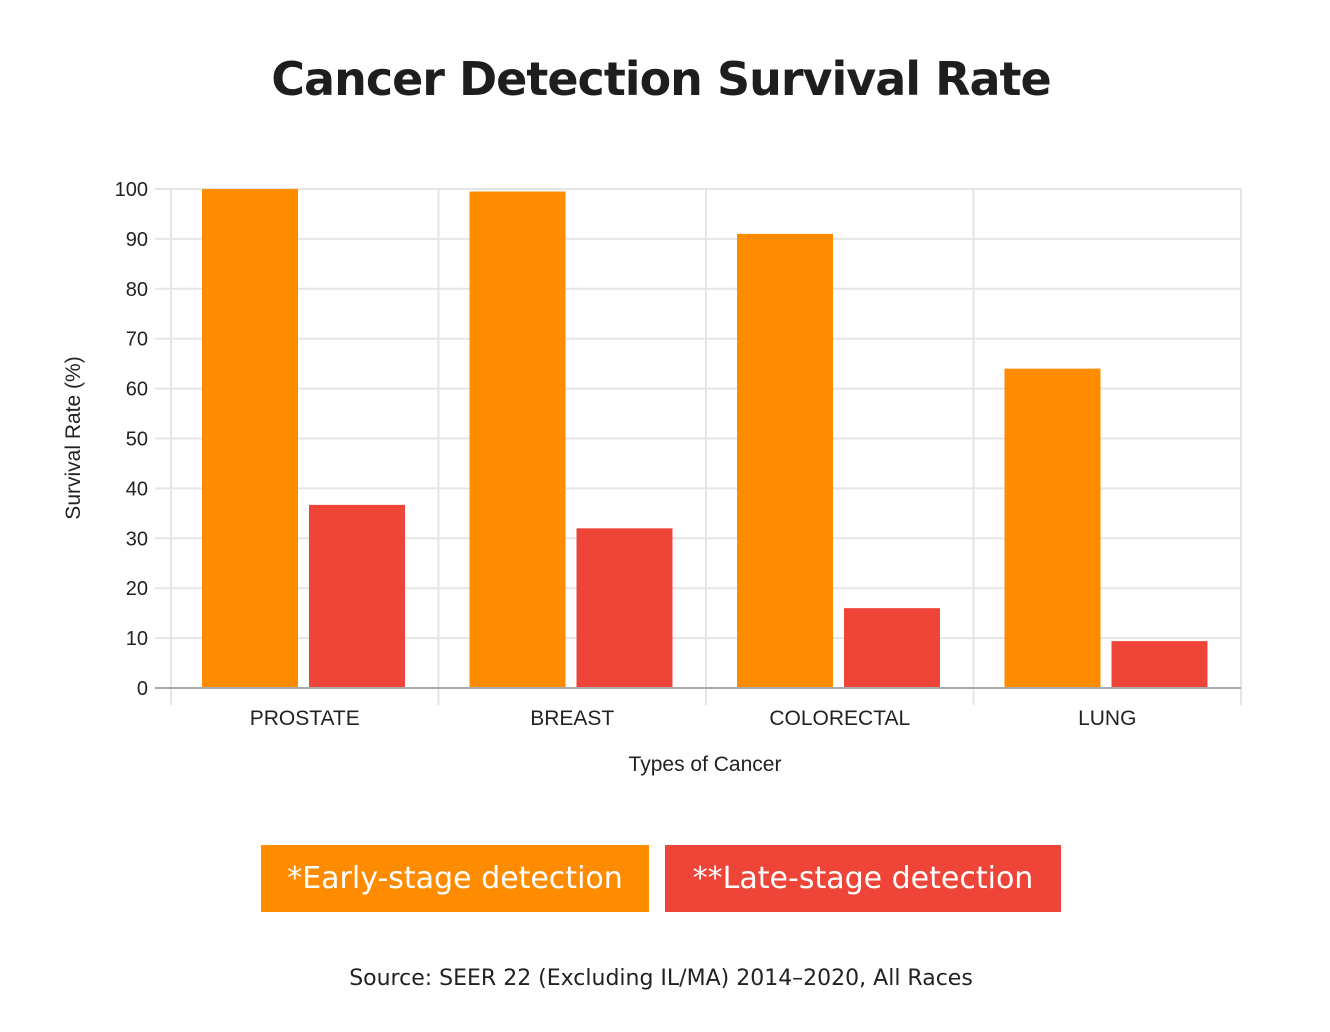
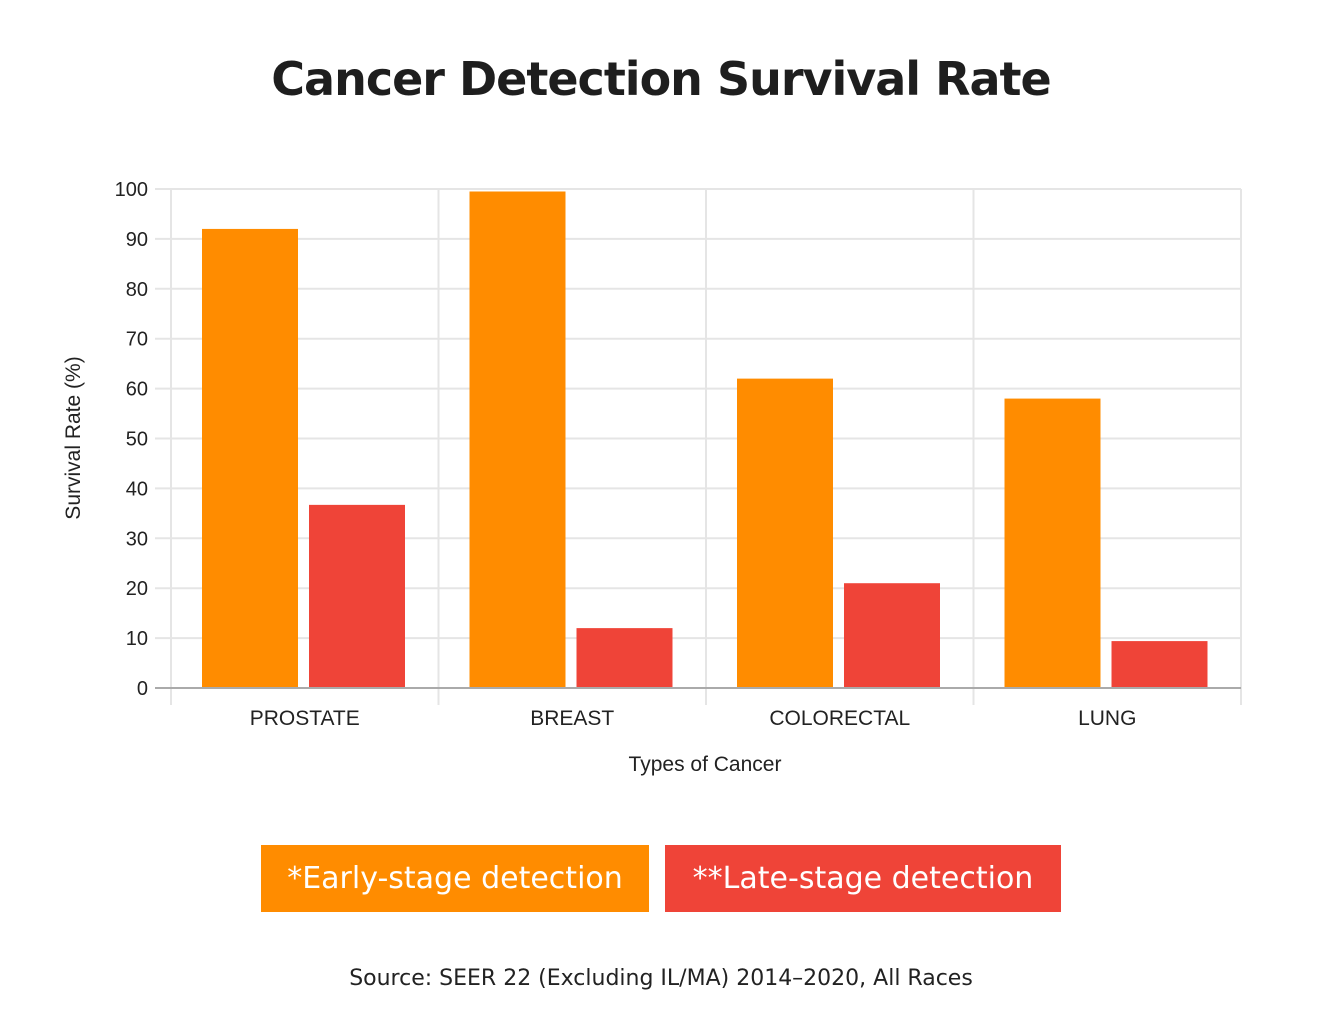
*Early-stage detection/PROSTATE: 100 -> 92
**Late-stage detection/BREAST: 32 -> 12
*Early-stage detection/COLORECTAL: 91 -> 62
**Late-stage detection/COLORECTAL: 16 -> 21
*Early-stage detection/LUNG: 64 -> 58
